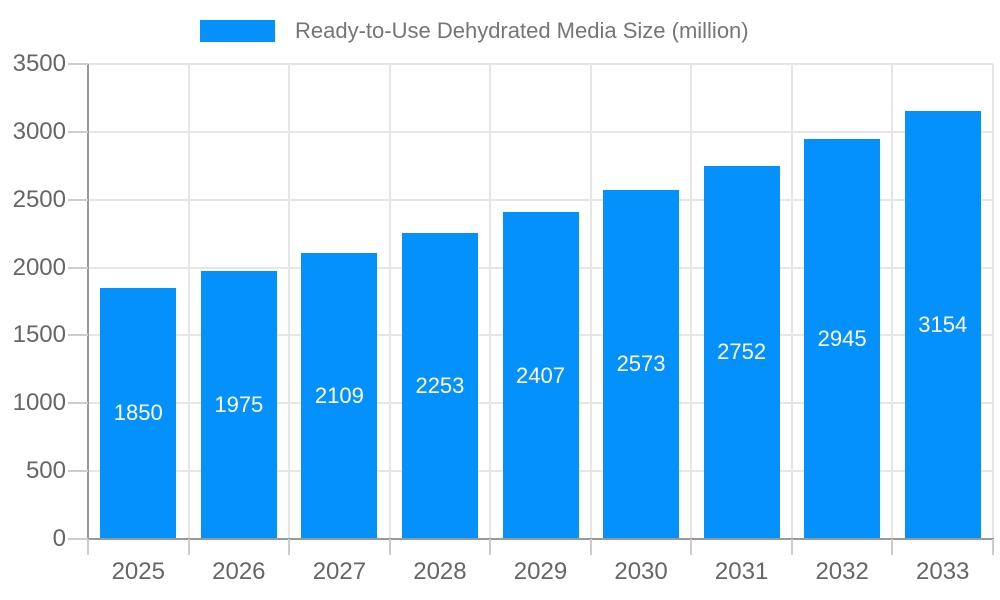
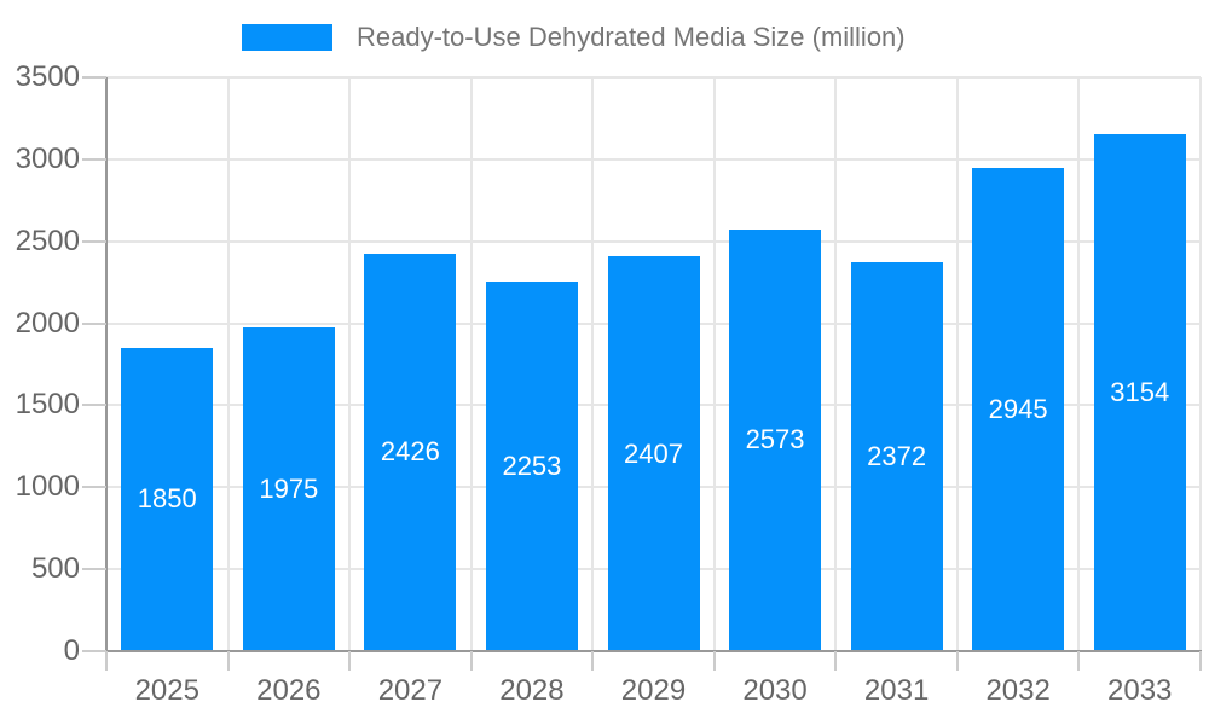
2027: 2109 -> 2426
2031: 2752 -> 2372
